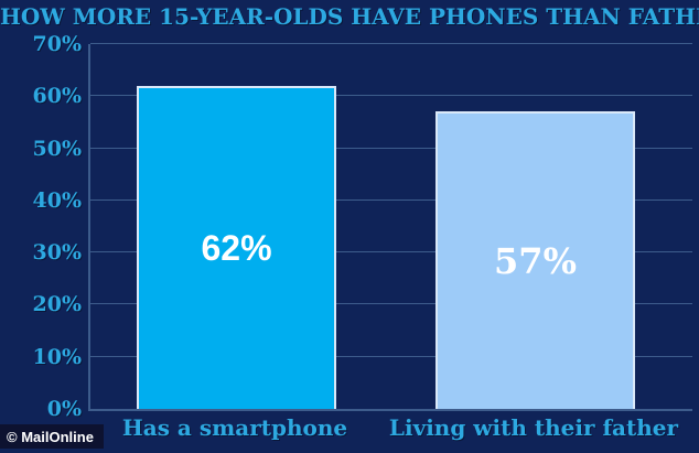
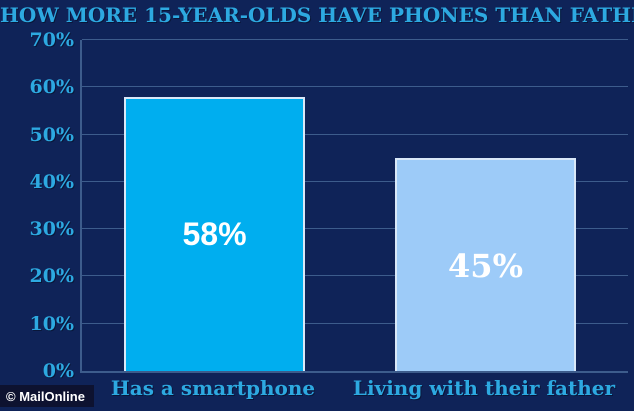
Has a smartphone: 62% -> 58%
Living with their father: 57% -> 45%
